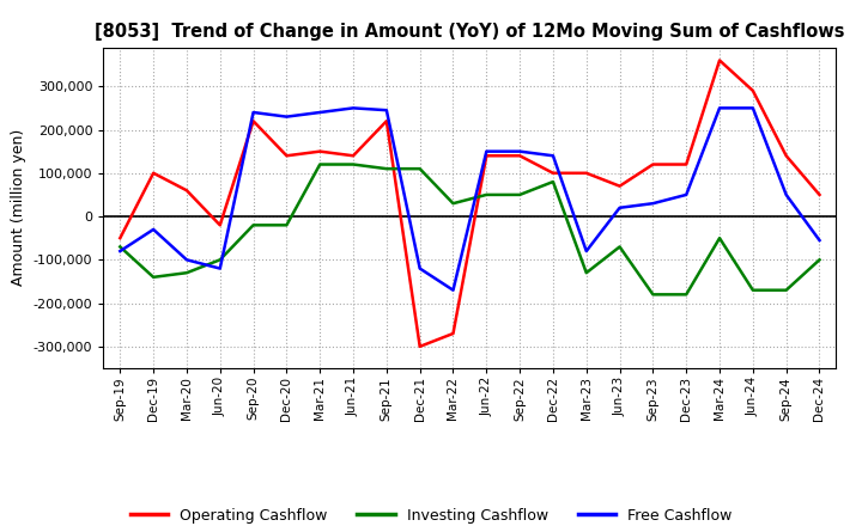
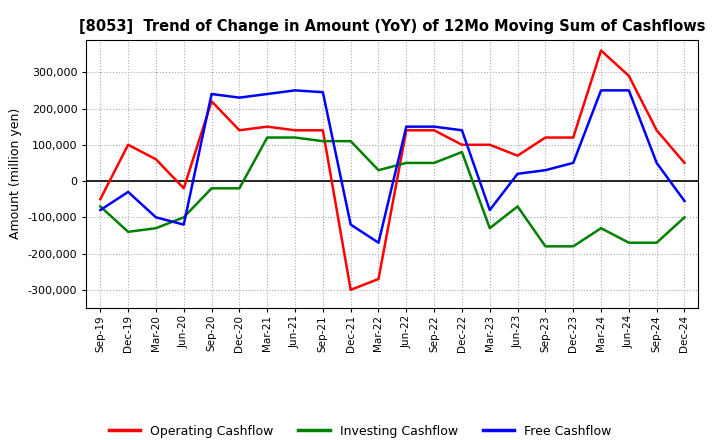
Operating Cashflow/Sep-21: 220,000 -> 140,000
Investing Cashflow/Mar-24: -50,000 -> -130,000
